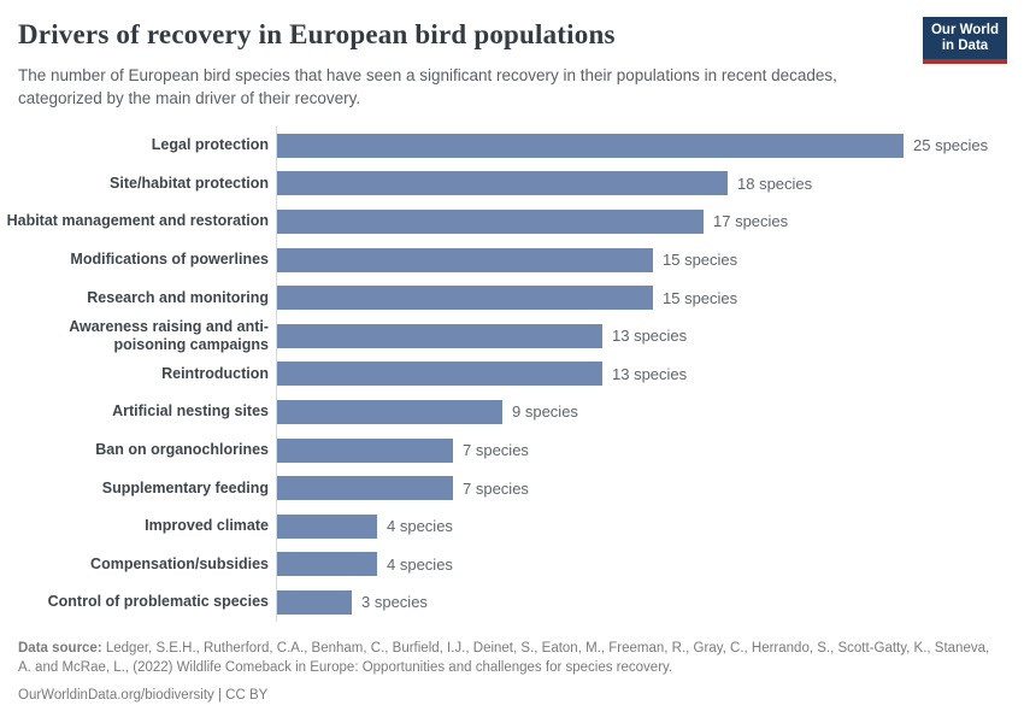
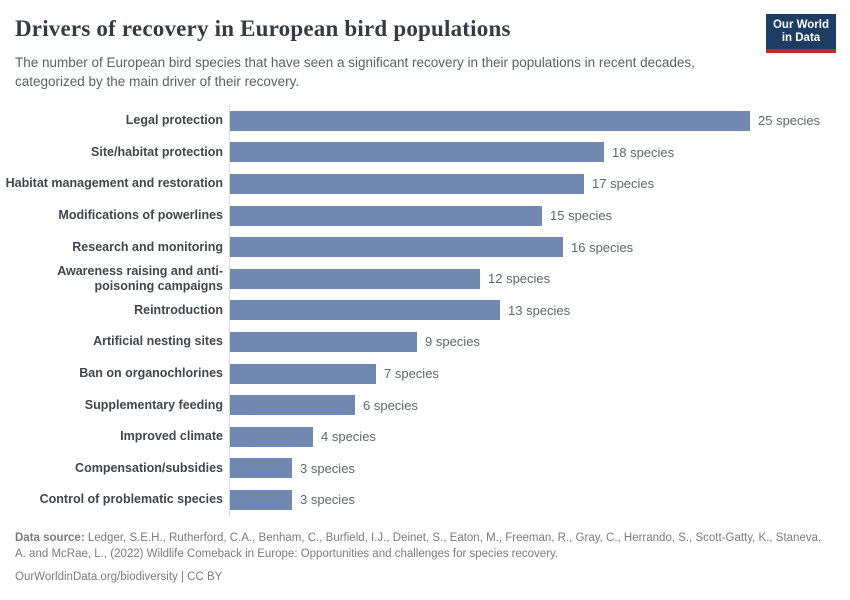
Research and monitoring: 15 -> 16
Awareness raising and anti-poisoning campaigns: 13 -> 12
Supplementary feeding: 7 -> 6
Compensation/subsidies: 4 -> 3
